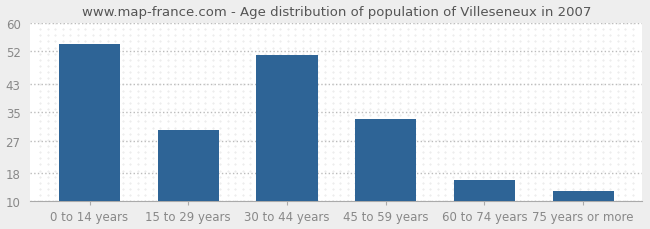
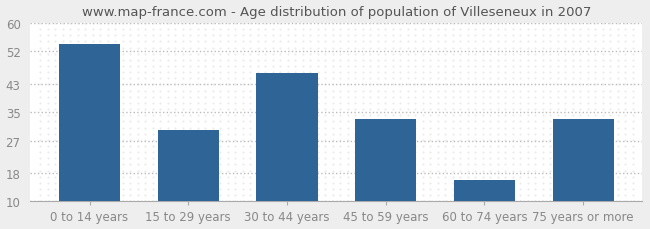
30 to 44 years: 51 -> 46
75 years or more: 13 -> 33
